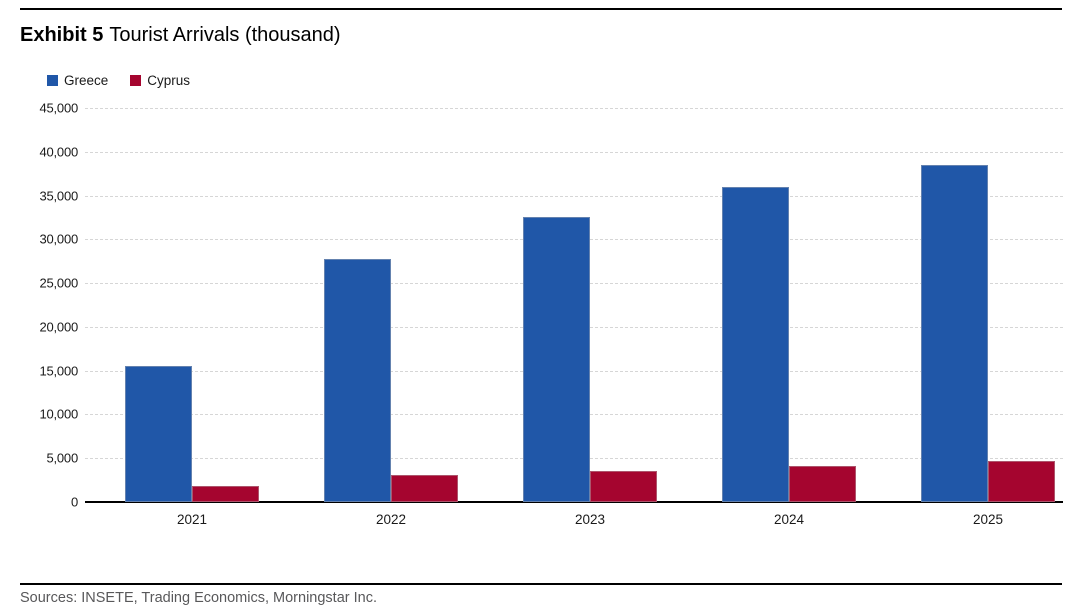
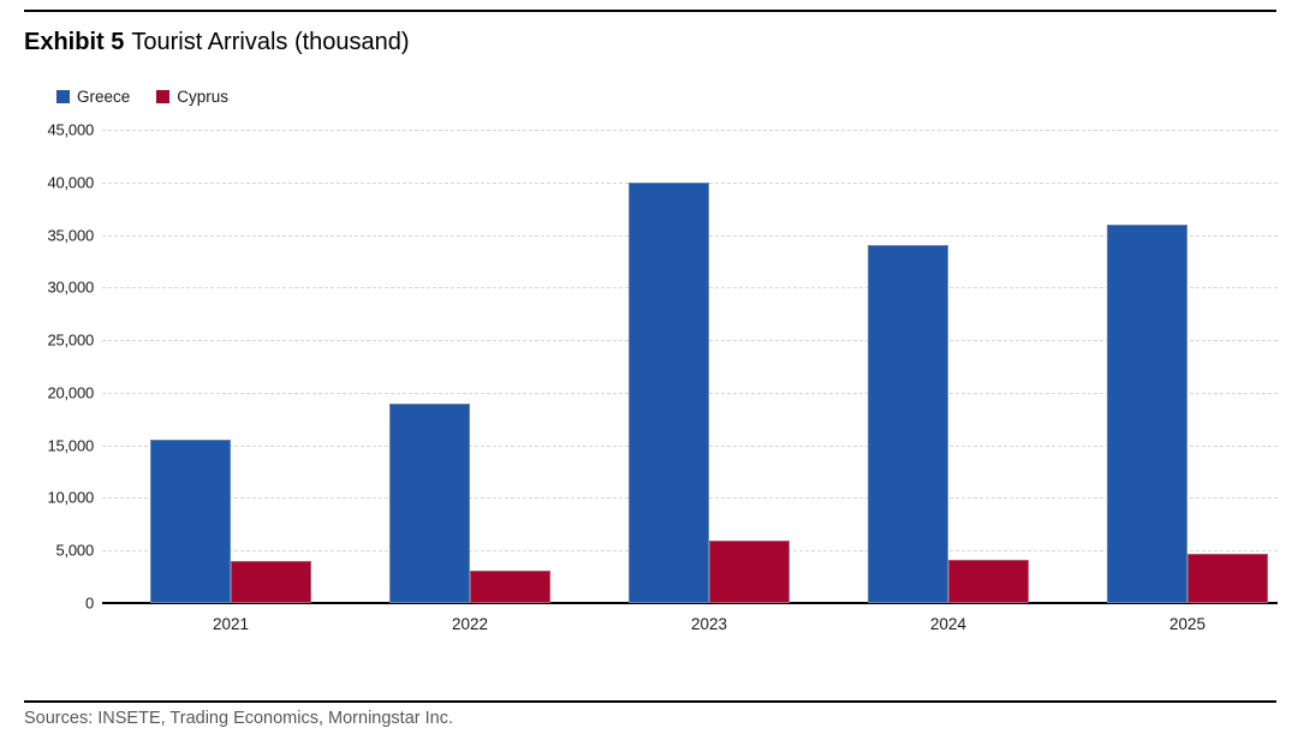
Cyprus/2021: 2000 -> 4000
Greece/2022: 28000 -> 19000
Greece/2023: 32000 -> 40000
Cyprus/2023: 4000 -> 6000
Greece/2024: 36000 -> 34000
Greece/2025: 38000 -> 36000
